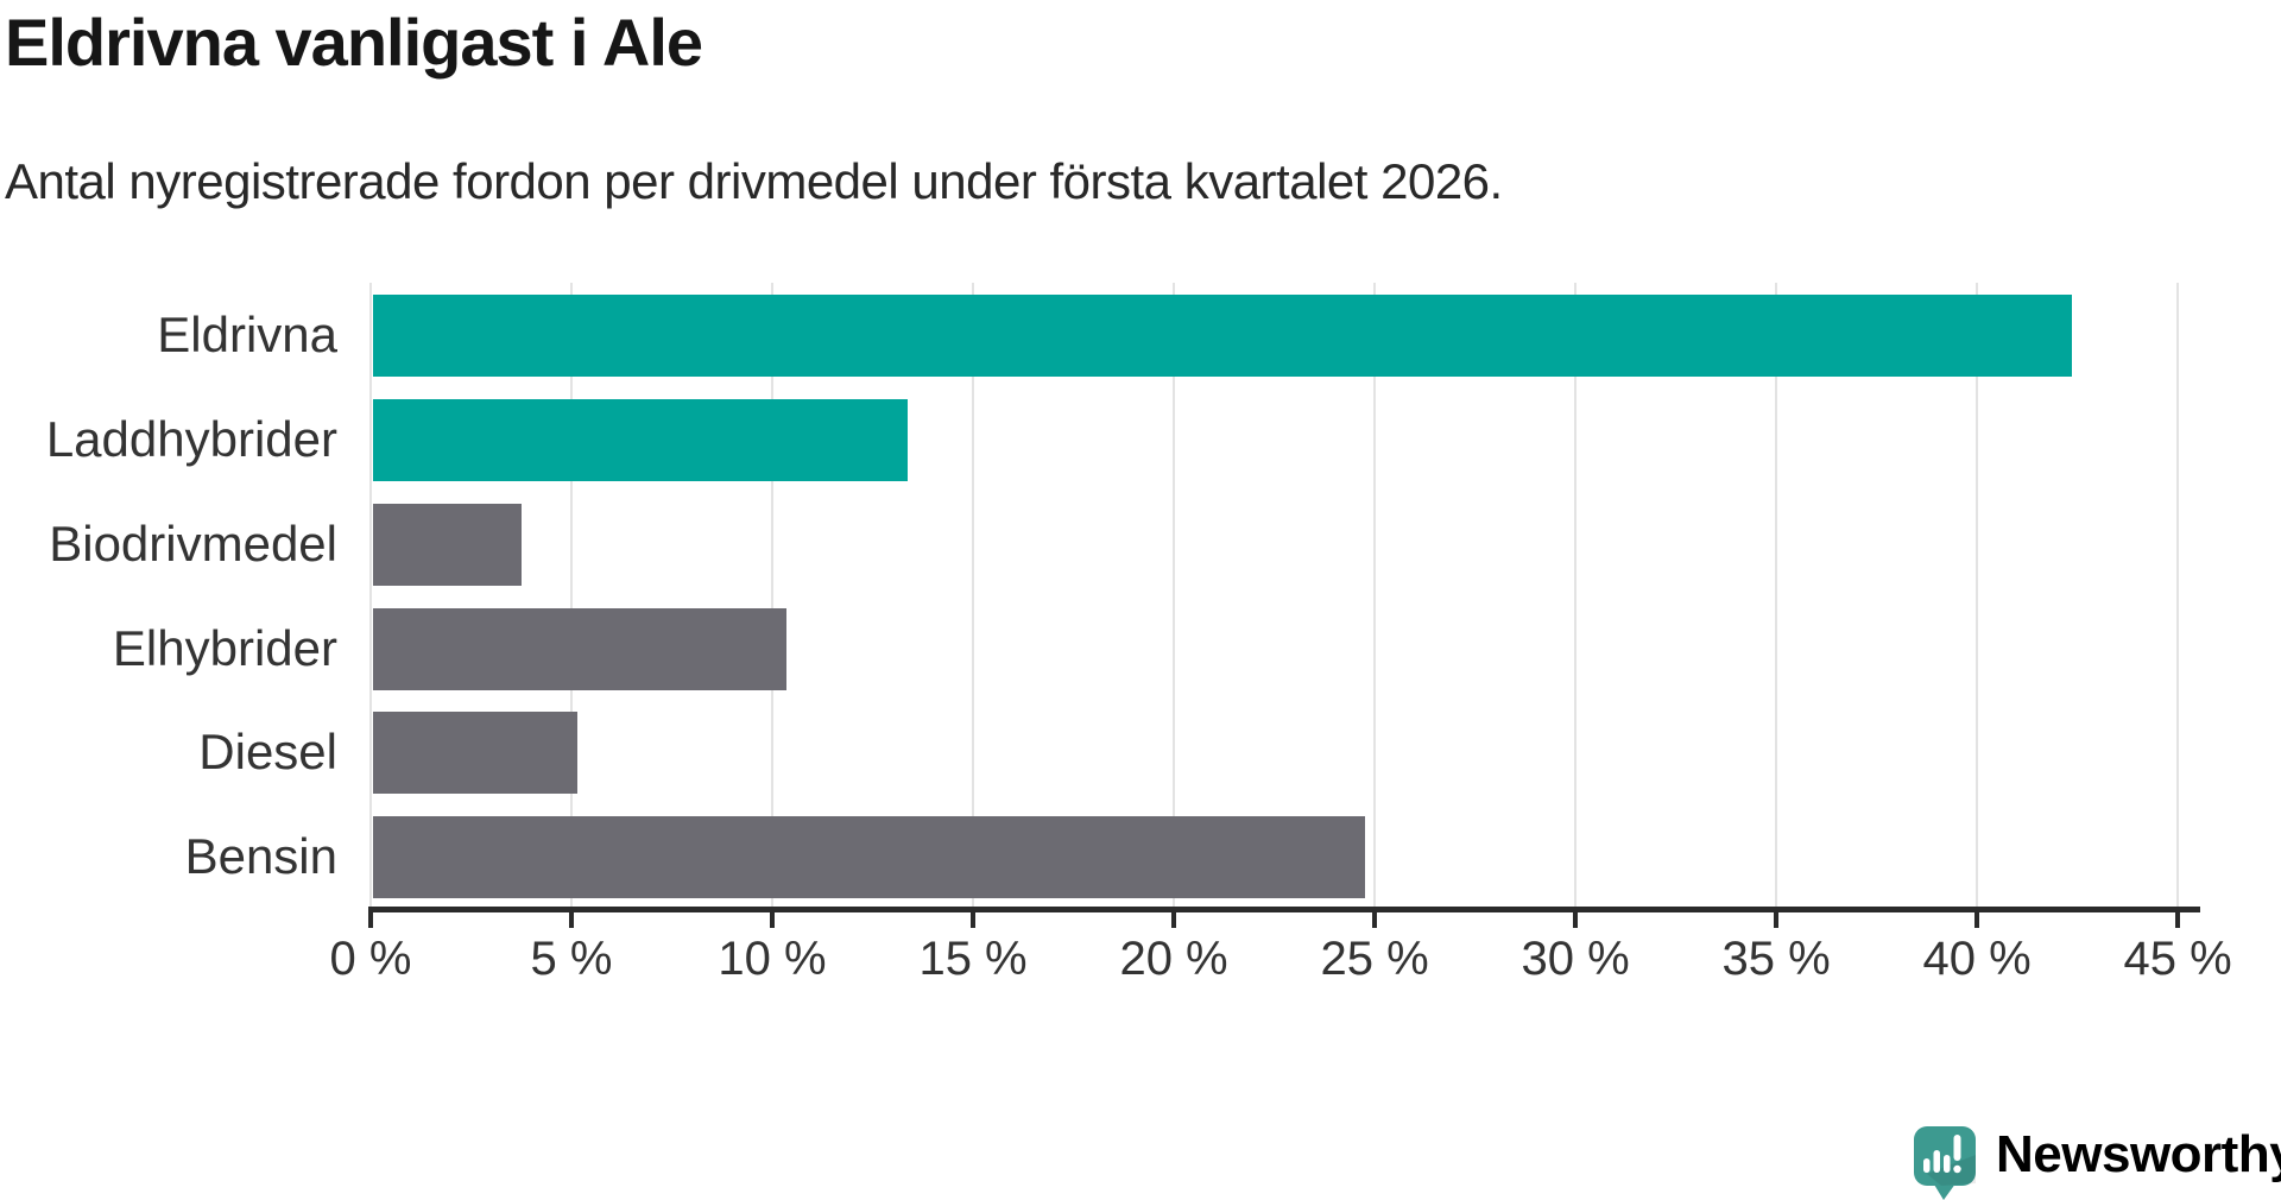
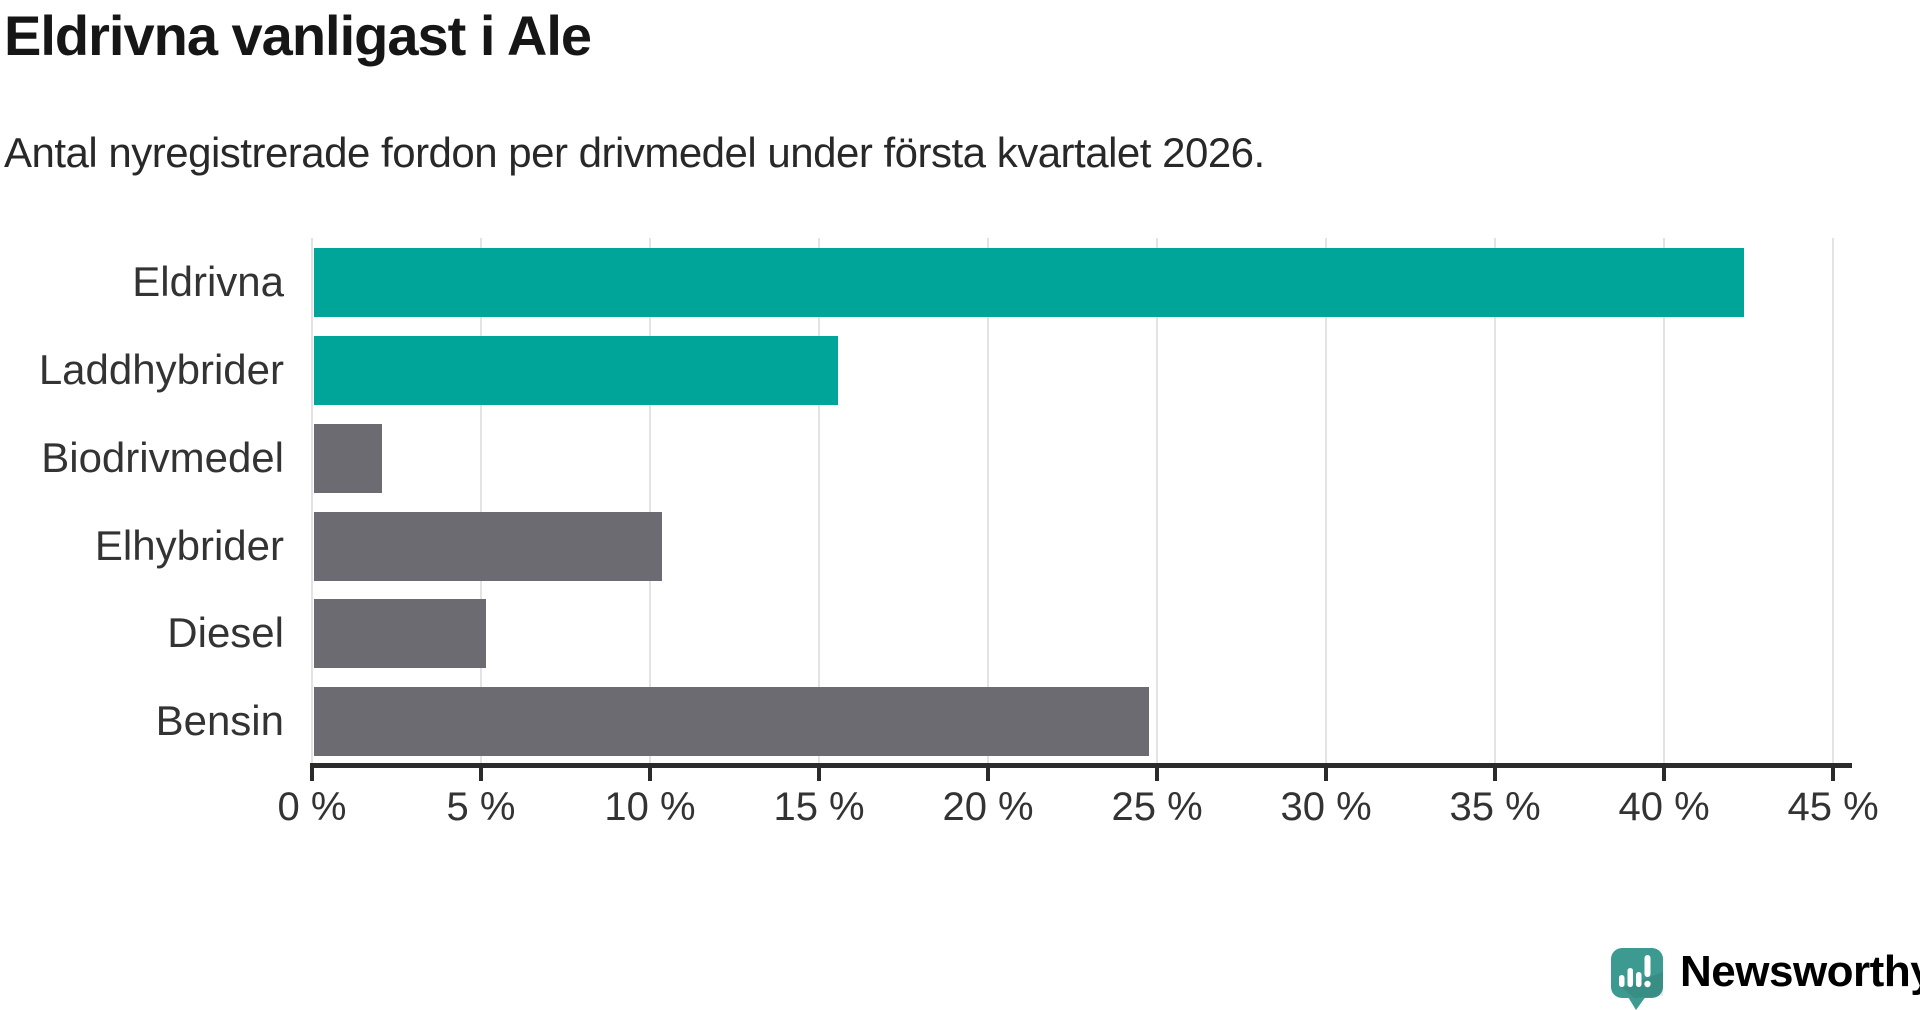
Laddhybrider: 13.3% -> 15.5%
Biodrivmedel: 3.7% -> 2.0%
